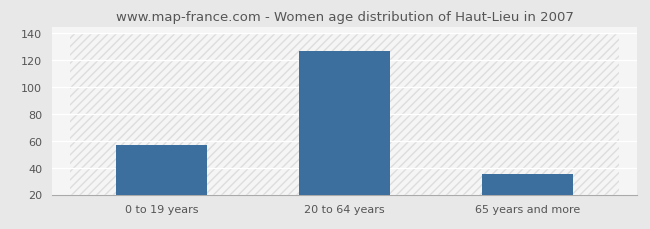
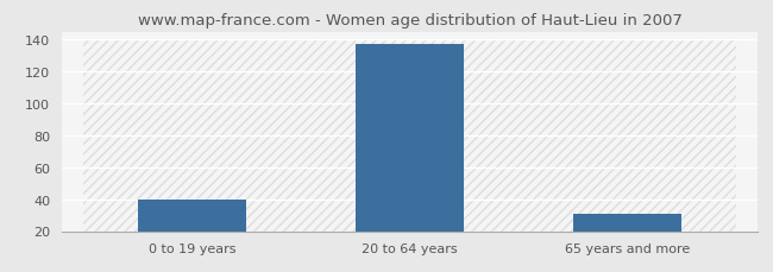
0 to 19 years: 57 -> 40
20 to 64 years: 127 -> 137
65 years and more: 35 -> 31
